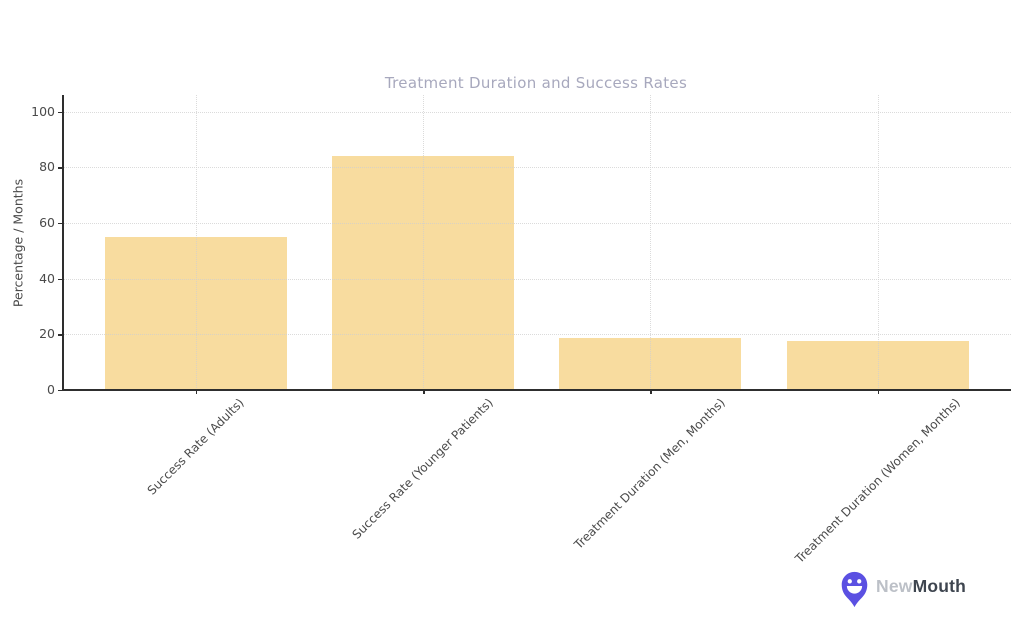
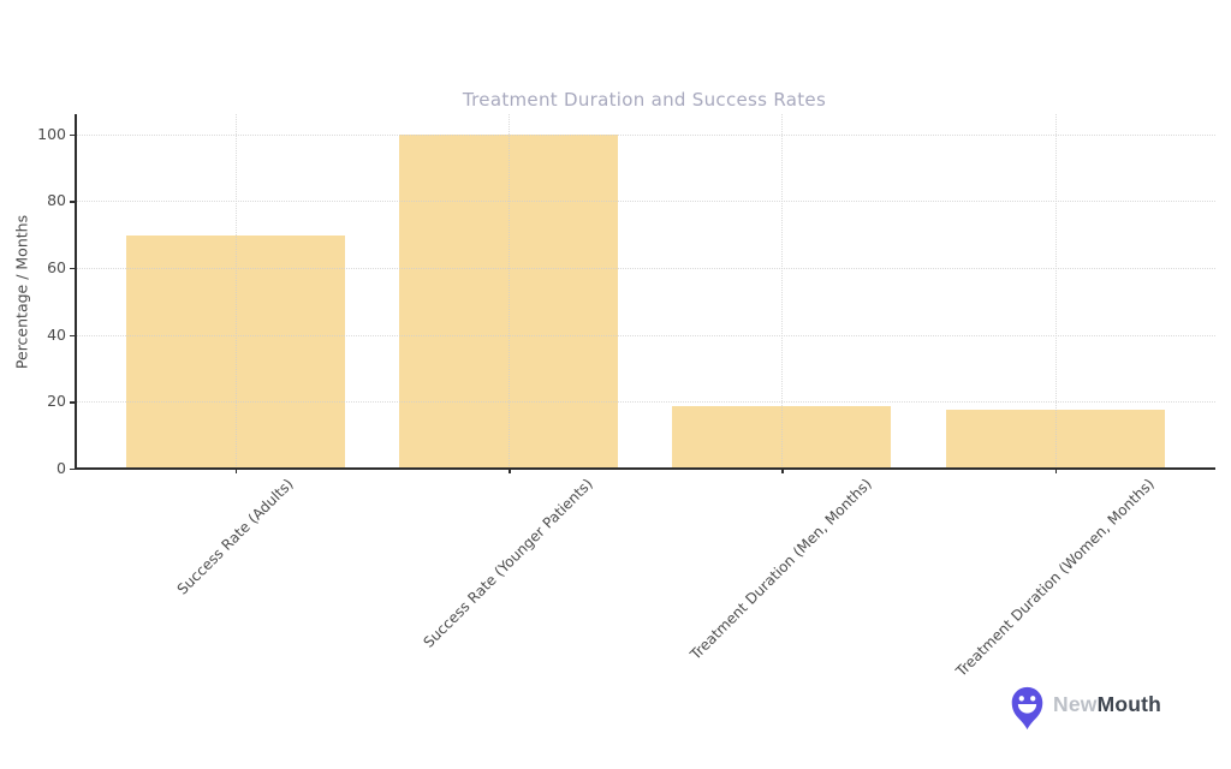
Success Rate (Adults): 55 -> 70
Success Rate (Younger Patients): 84 -> 100
